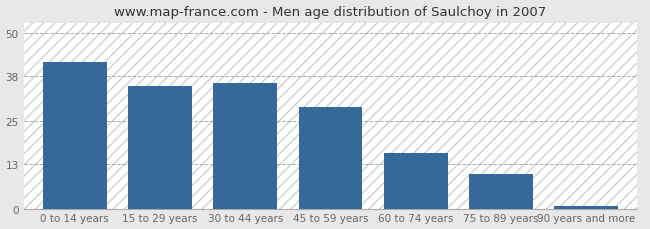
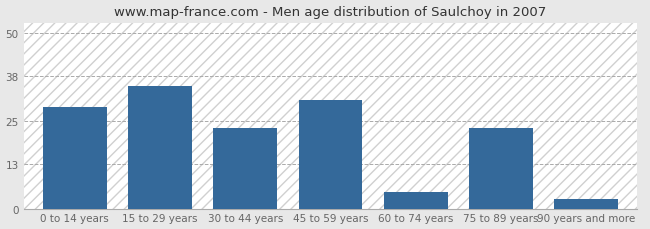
0 to 14 years: 42 -> 29
30 to 44 years: 36 -> 23
45 to 59 years: 29 -> 31
60 to 74 years: 16 -> 5
75 to 89 years: 10 -> 23
90 years and more: 1 -> 3
